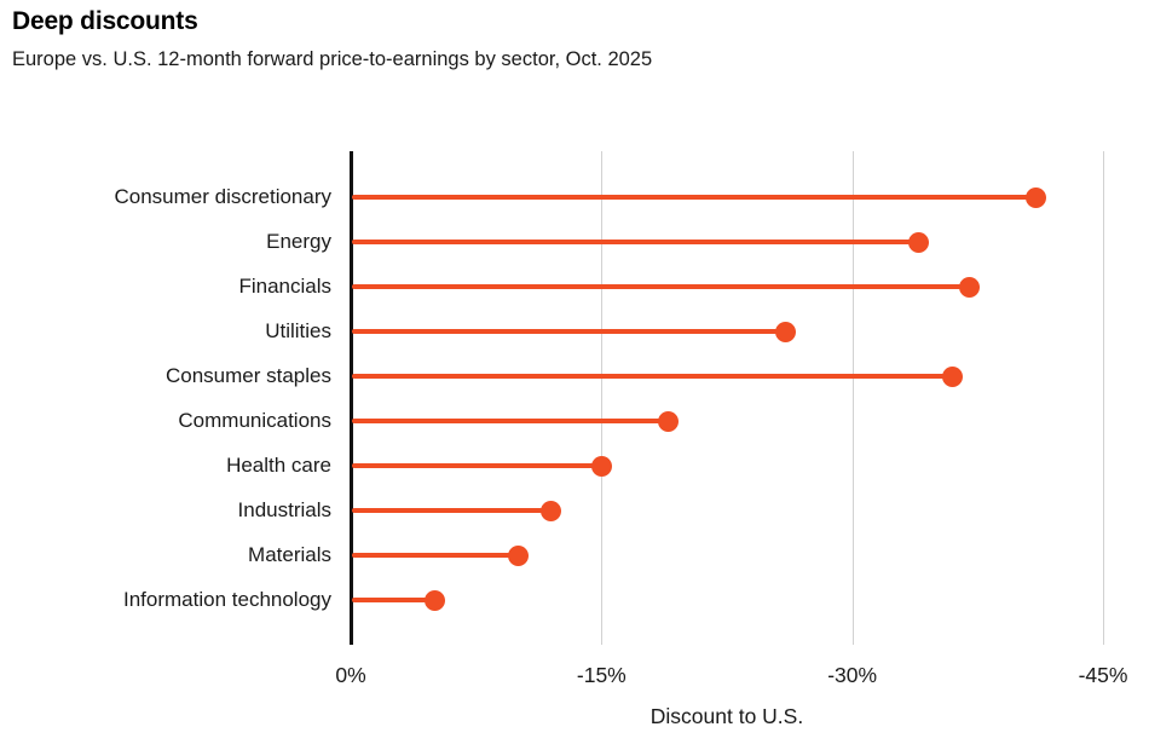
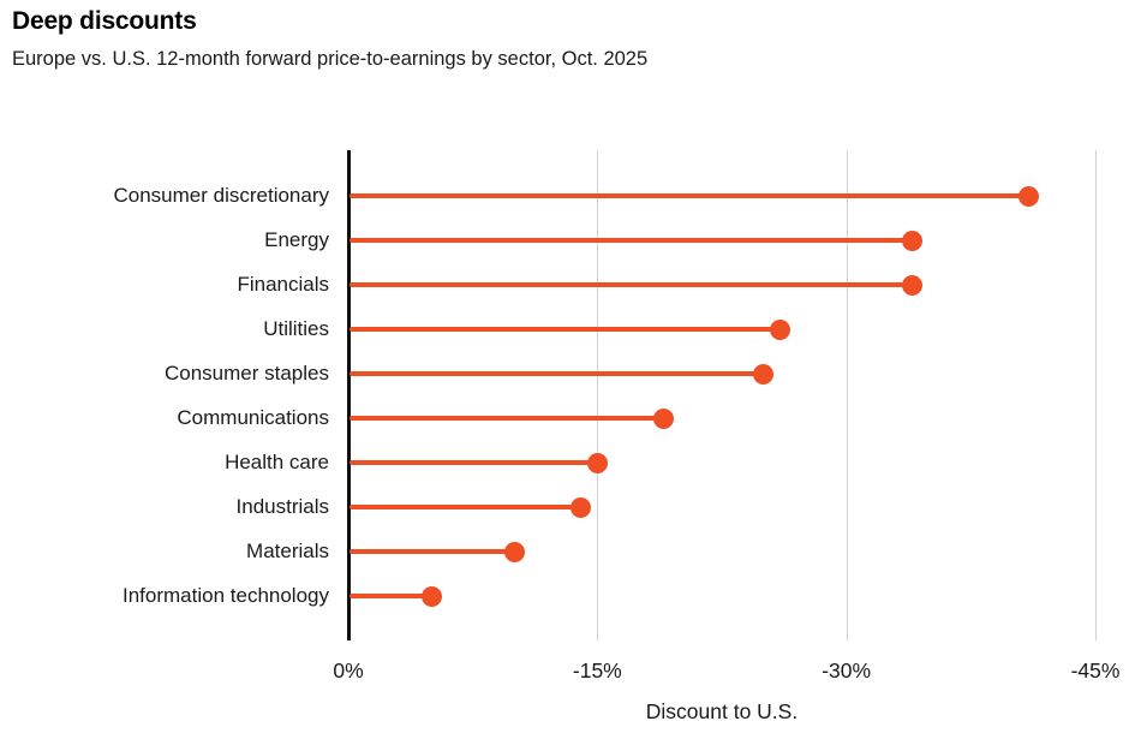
Financials: -37% -> -34%
Consumer staples: -36% -> -25%
Industrials: -12% -> -14%
